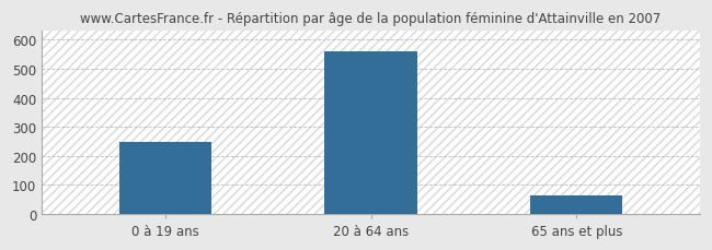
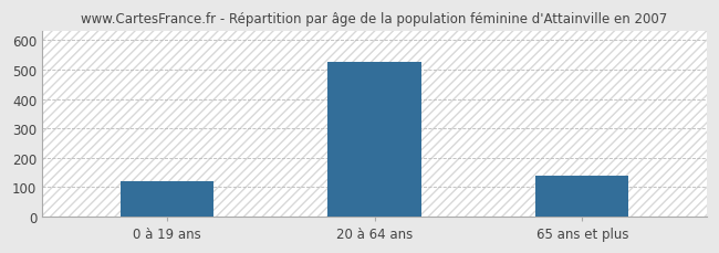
0 à 19 ans: 248 -> 120
20 à 64 ans: 562 -> 525
65 ans et plus: 62 -> 140
